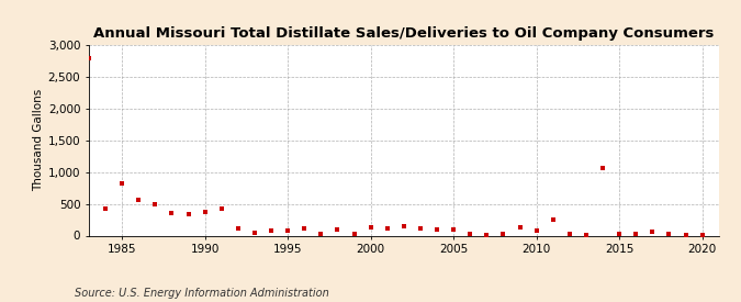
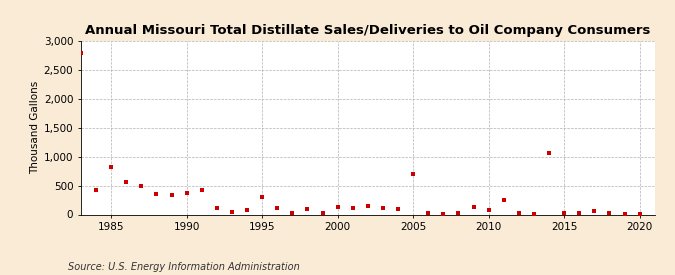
1995: 80 -> 300
2005: 90 -> 700
